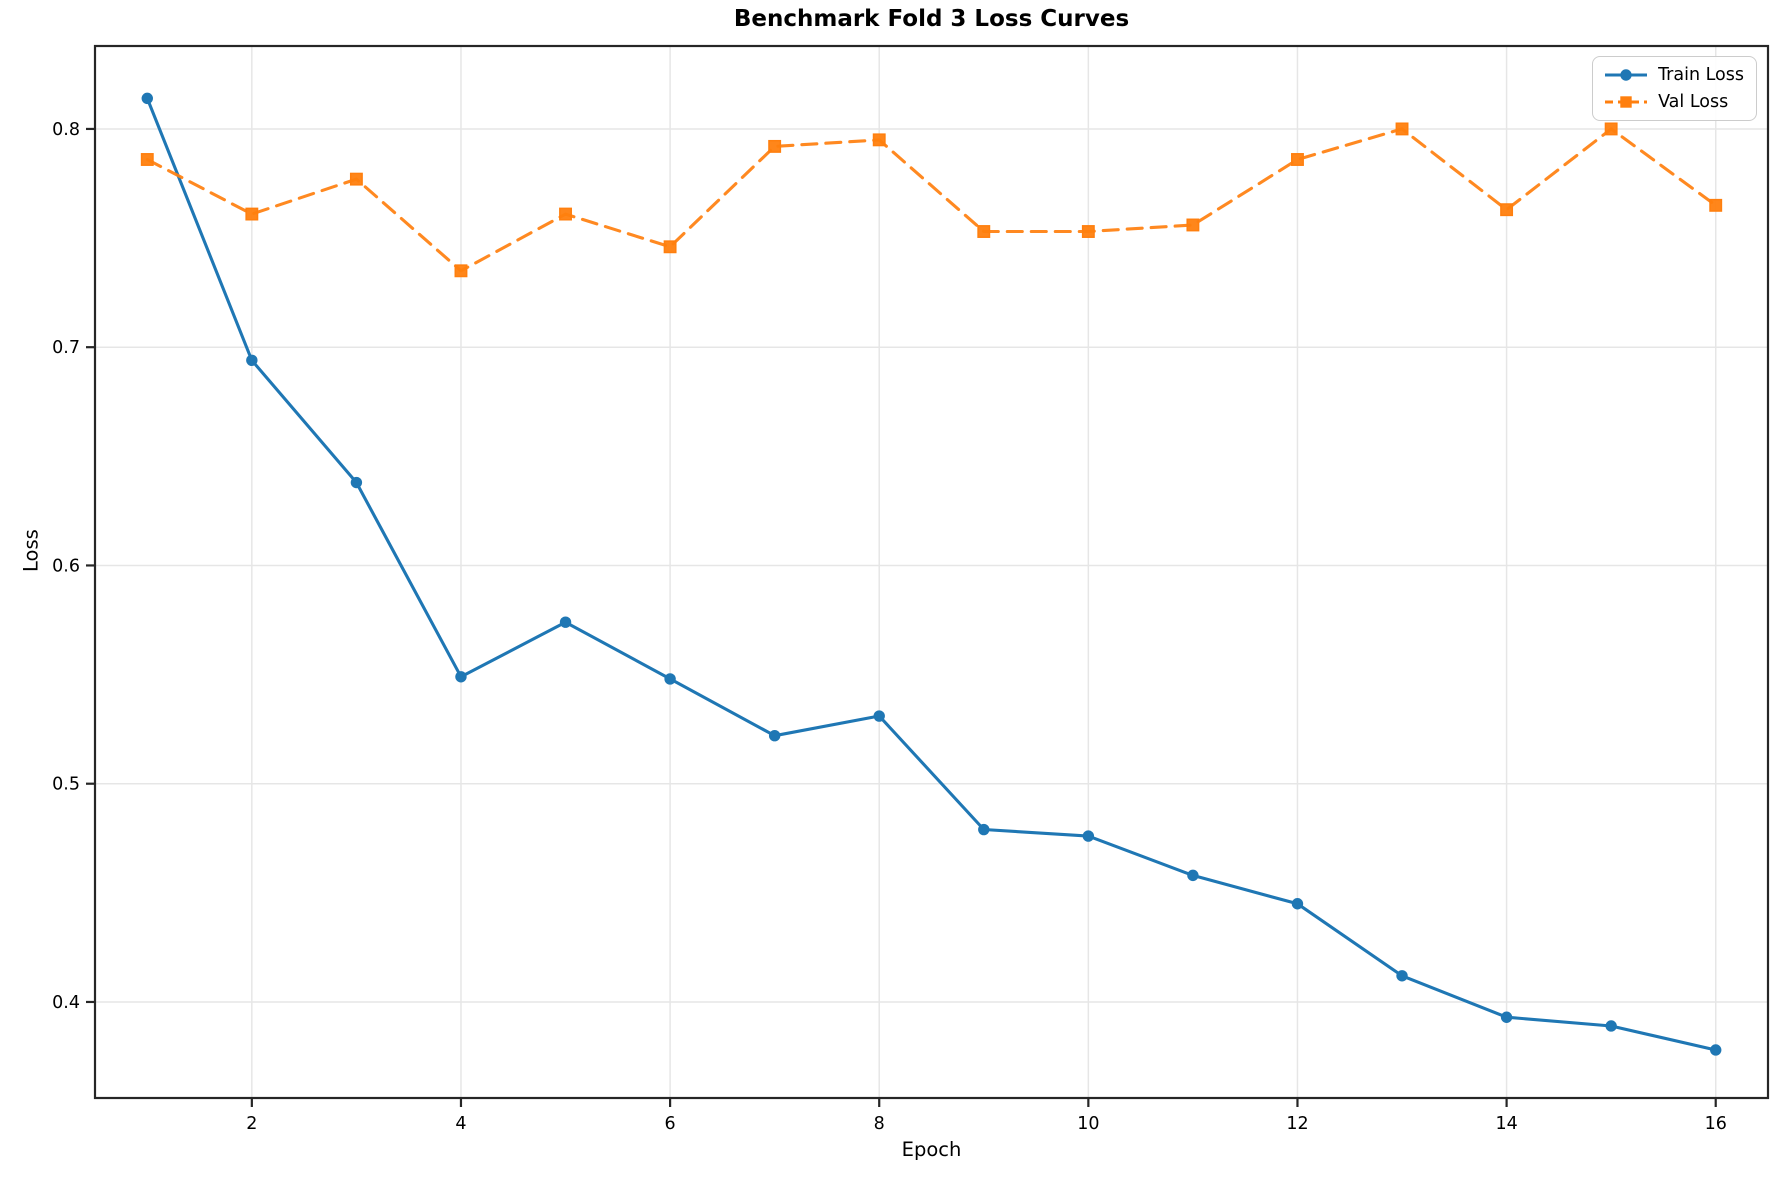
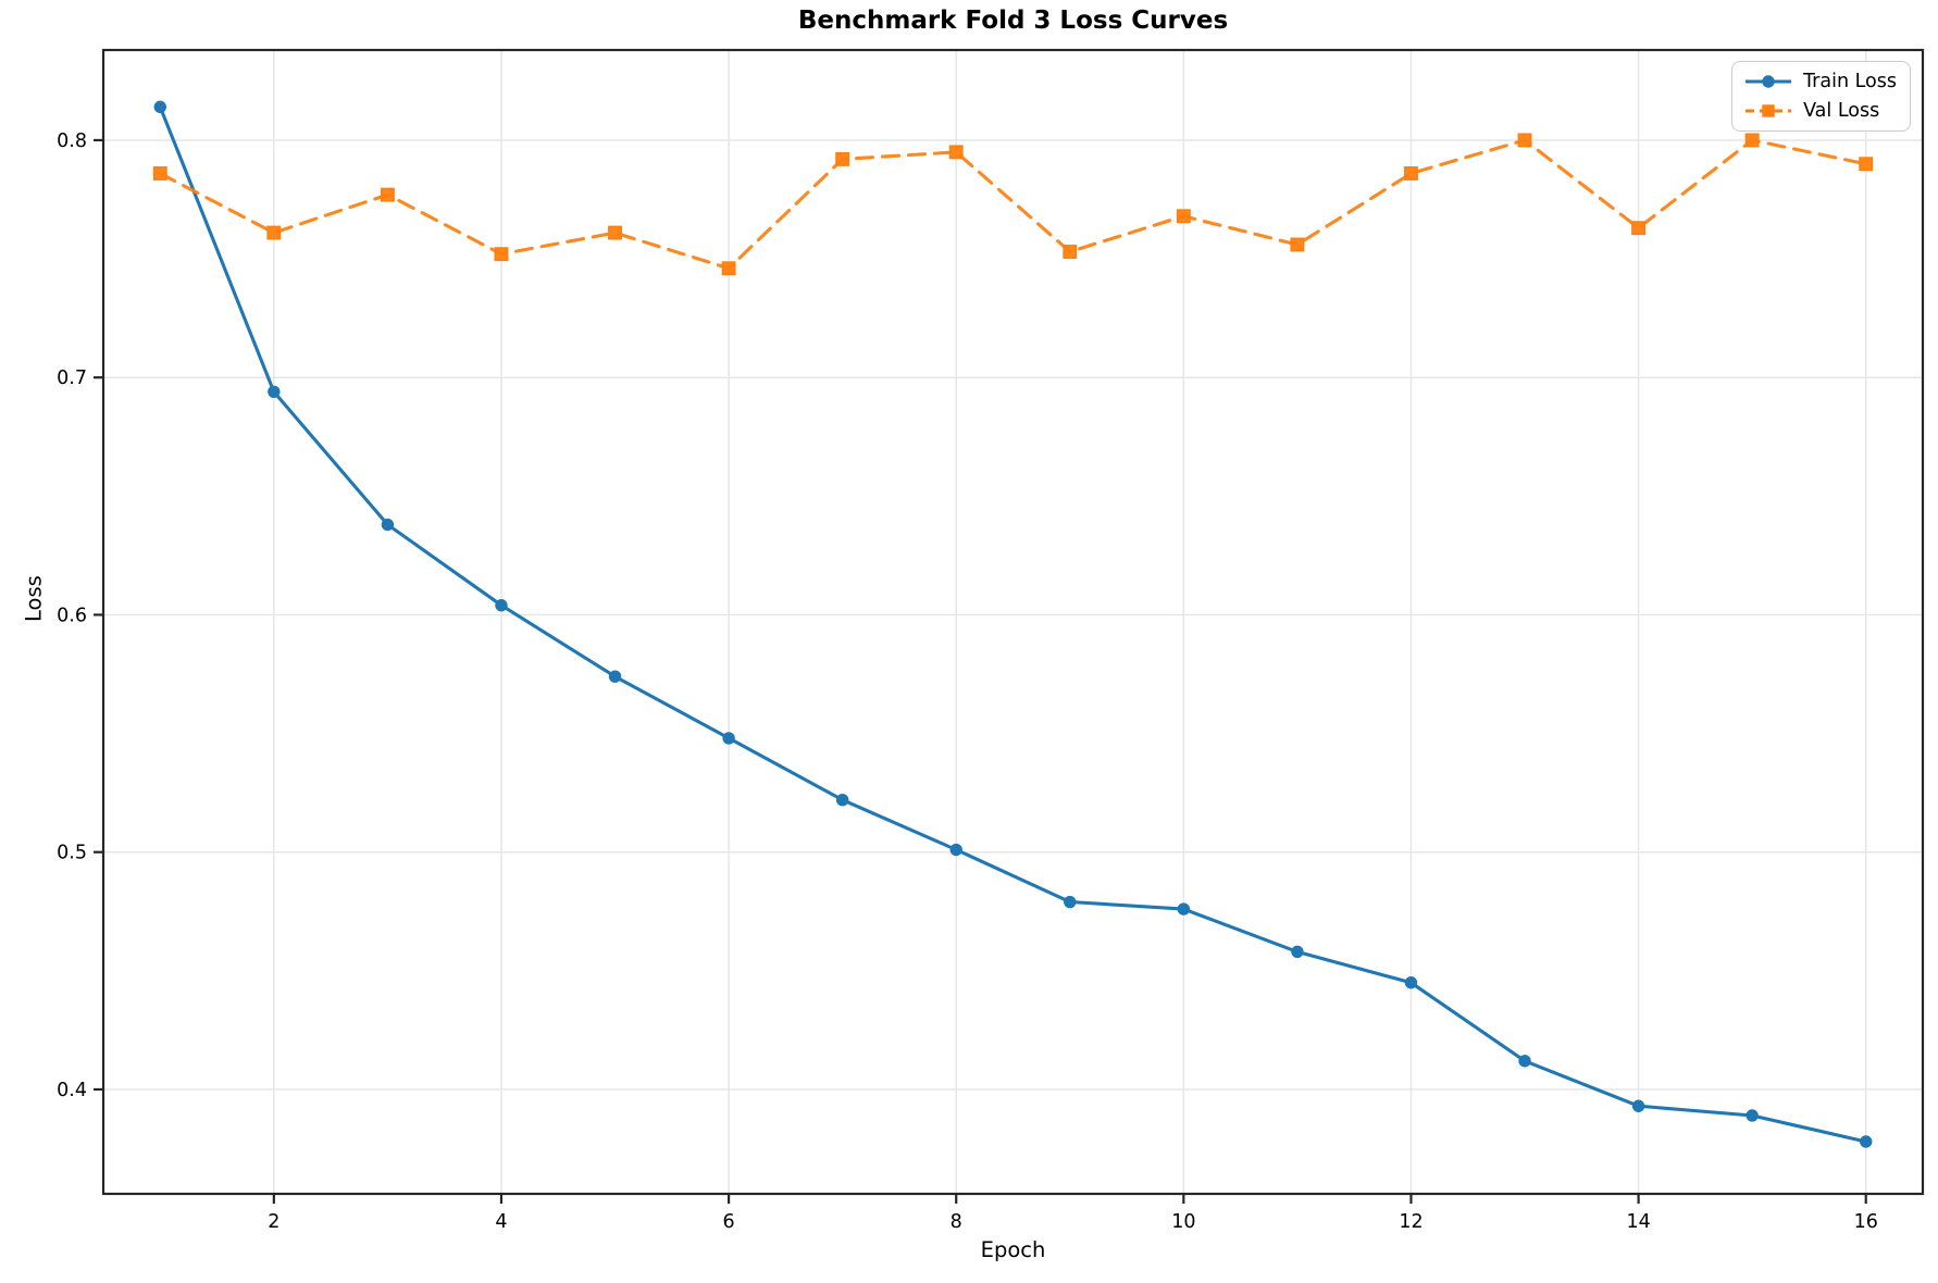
Train Loss/4: 0.549 -> 0.604
Val Loss/4: 0.735 -> 0.752
Train Loss/8: 0.531 -> 0.501
Val Loss/10: 0.753 -> 0.768
Val Loss/16: 0.765 -> 0.790
